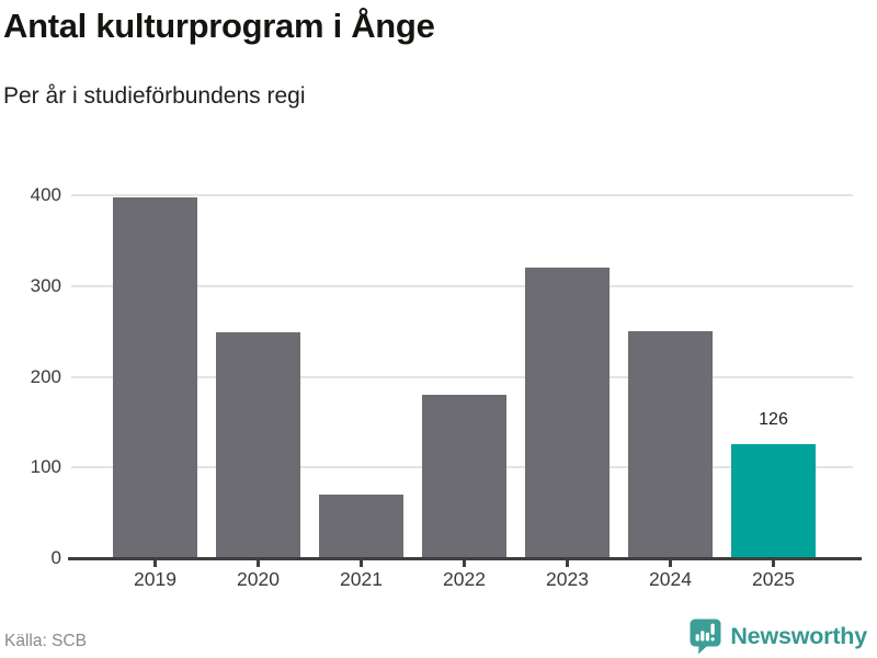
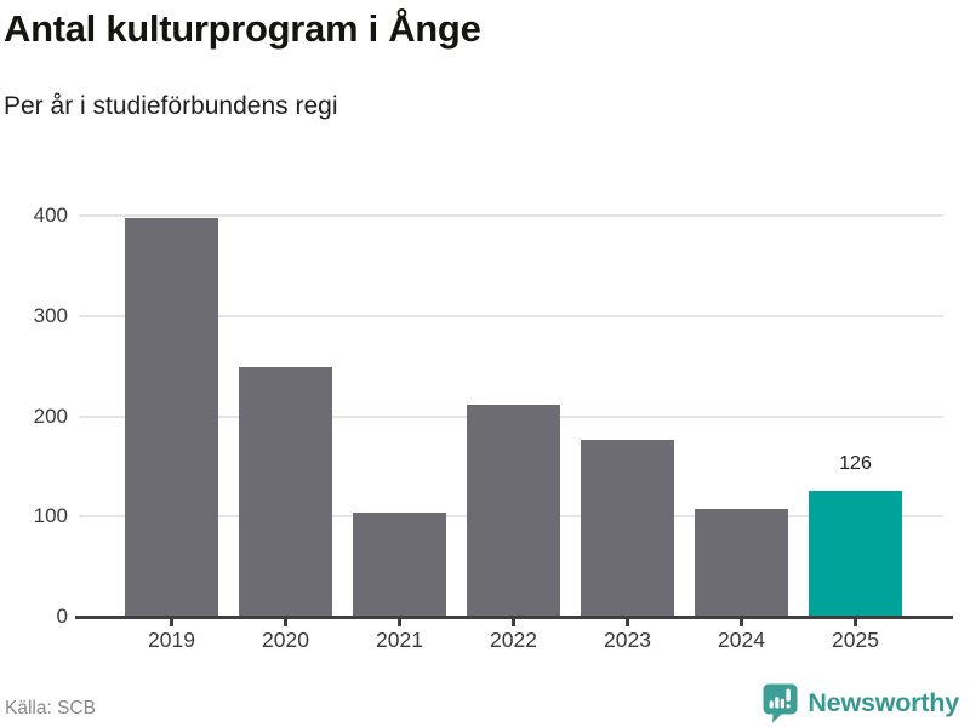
2021: 70 -> 100
2022: 180 -> 210
2023: 320 -> 180
2024: 250 -> 110
